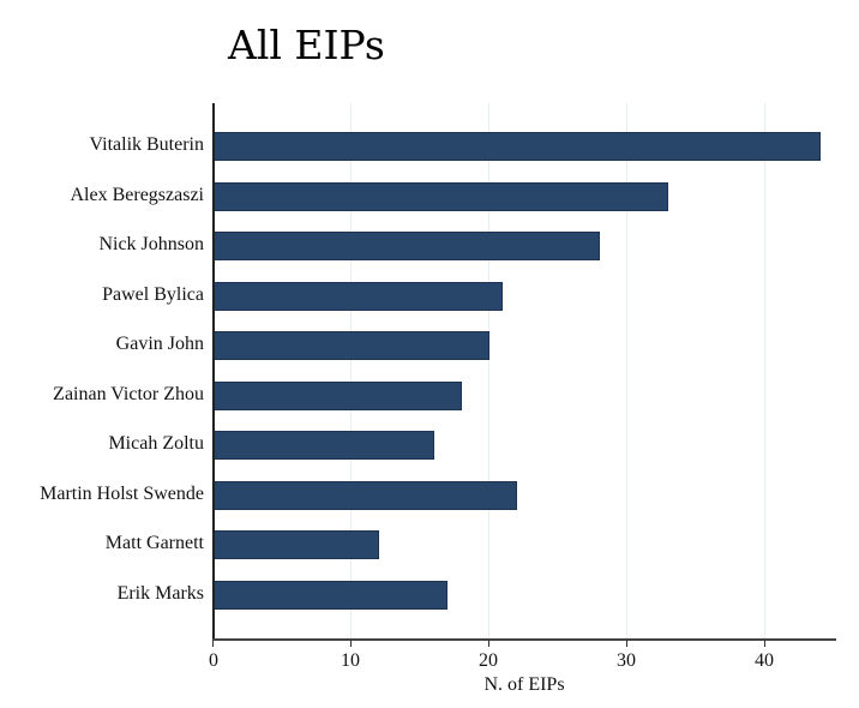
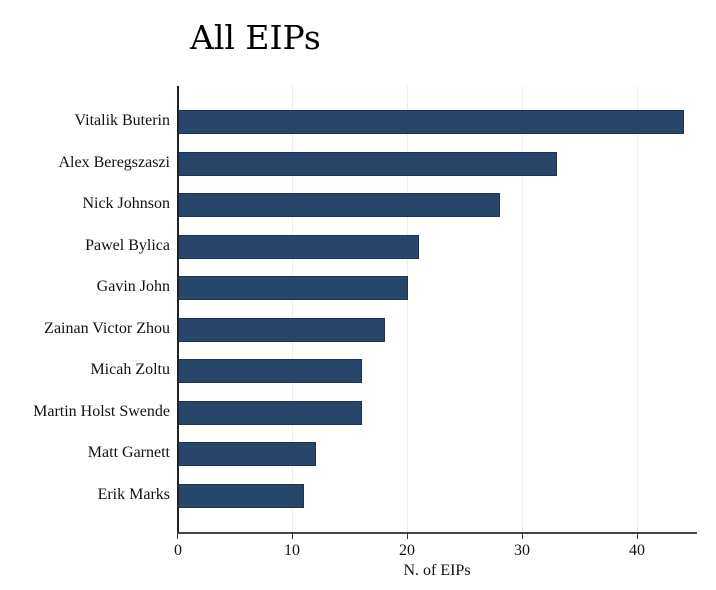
Martin Holst Swende: 22 -> 16
Erik Marks: 17 -> 11
